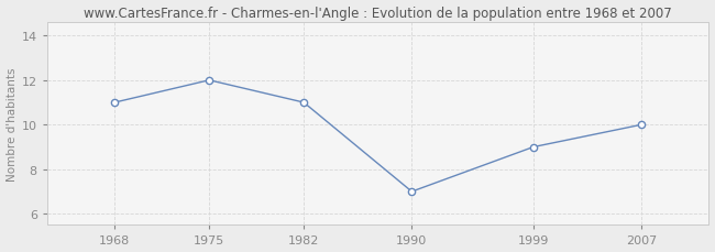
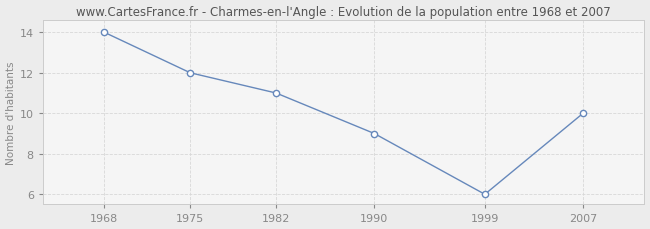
1968: 11 -> 14
1990: 7 -> 9
1999: 9 -> 6
